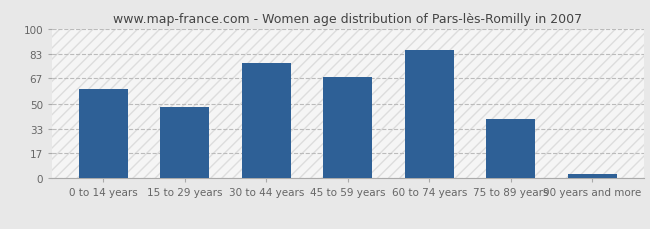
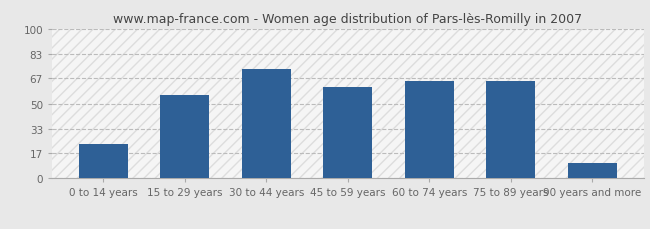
0 to 14 years: 60 -> 23
15 to 29 years: 48 -> 56
30 to 44 years: 77 -> 73
45 to 59 years: 68 -> 61
60 to 74 years: 86 -> 65
75 to 89 years: 40 -> 65
90 years and more: 3 -> 10
